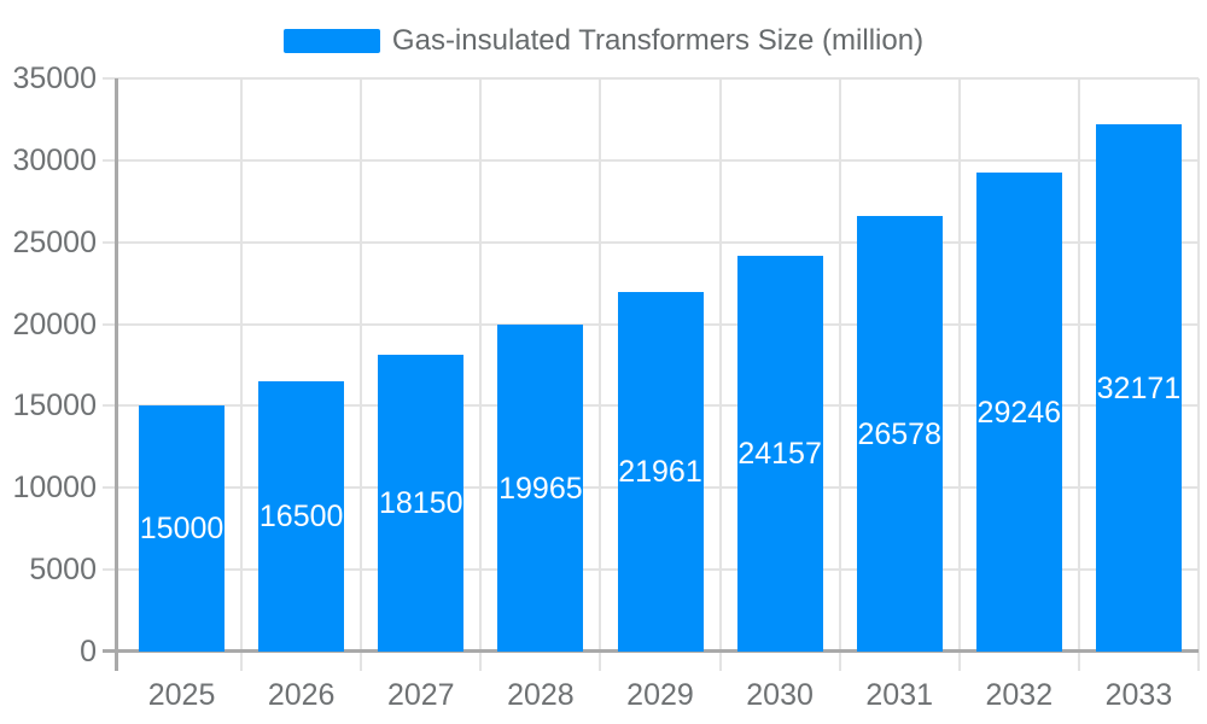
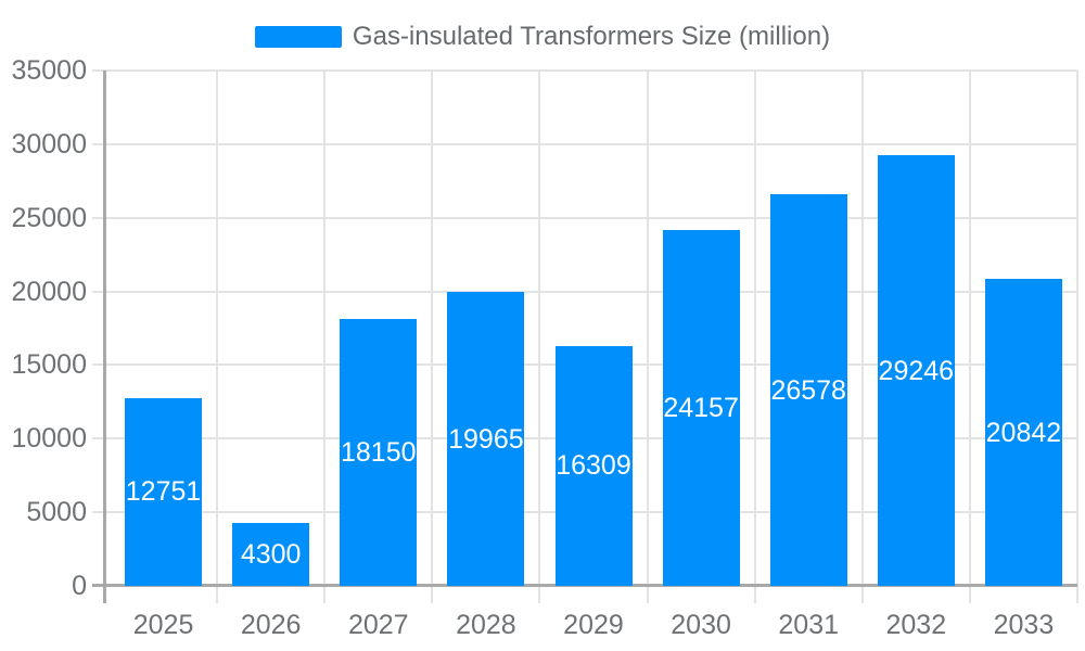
2025: 15000 -> 12751
2026: 16500 -> 4300
2029: 21961 -> 16309
2033: 32171 -> 20842
